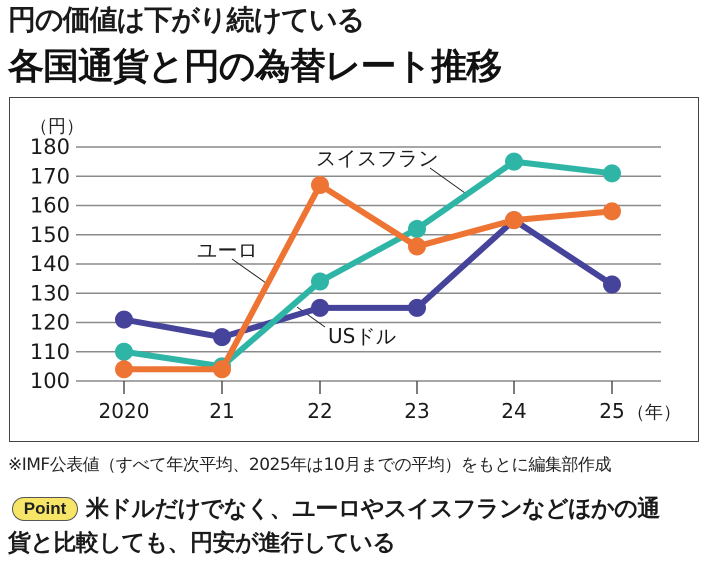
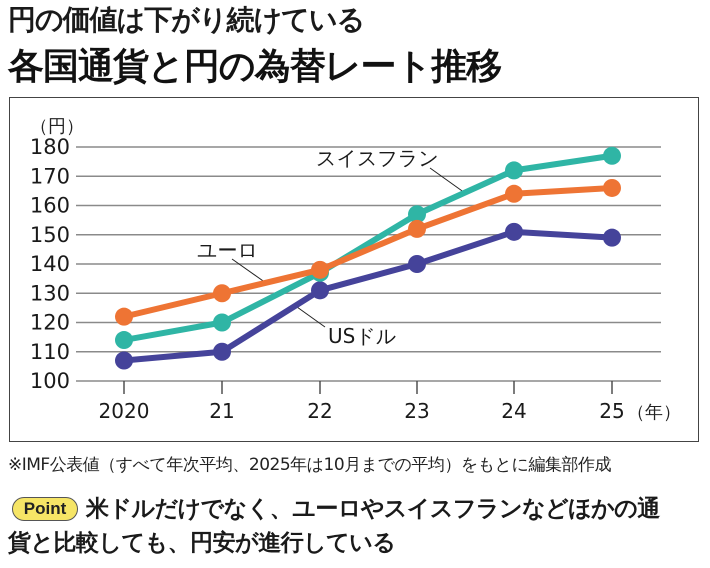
USドル/2020: 121 -> 107
ユーロ/2020: 104 -> 122
スイスフラン/2020: 110 -> 114
USドル/21: 115 -> 110
ユーロ/21: 104 -> 130
スイスフラン/21: 105 -> 120
USドル/22: 125 -> 131
ユーロ/22: 167 -> 138
スイスフラン/22: 134 -> 137
USドル/23: 125 -> 140
ユーロ/23: 146 -> 152
スイスフラン/23: 152 -> 157
USドル/24: 155 -> 151
ユーロ/24: 155 -> 164
スイスフラン/24: 175 -> 172
USドル/25: 133 -> 149
ユーロ/25: 158 -> 166
スイスフラン/25: 171 -> 177
